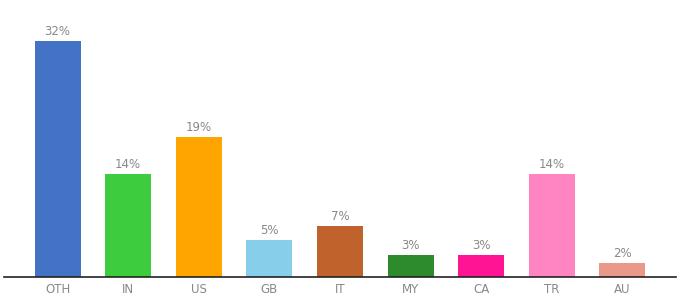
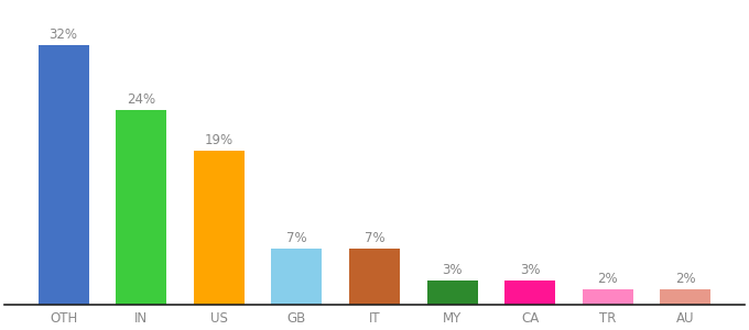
IN: 14% -> 24%
GB: 5% -> 7%
TR: 14% -> 2%
